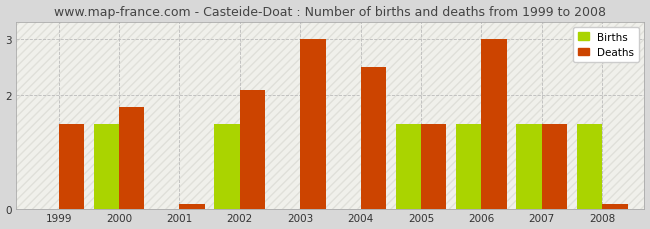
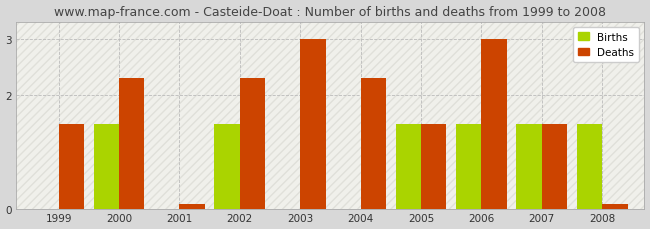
Deaths/2000: 1.8 -> 2.3
Deaths/2002: 2.1 -> 2.3
Deaths/2004: 2.5 -> 2.3
